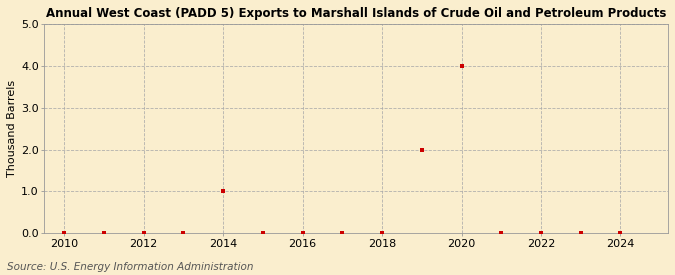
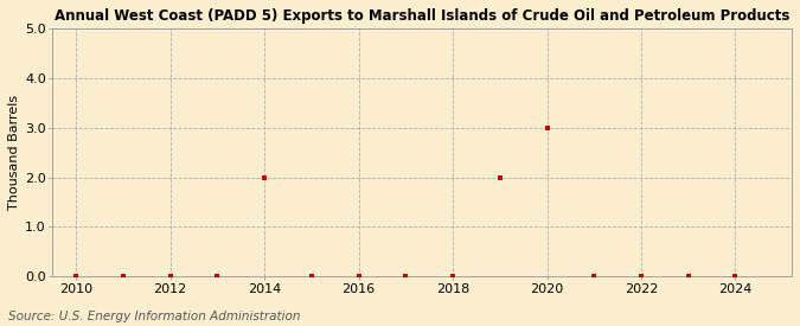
2014: 1 -> 2
2020: 4 -> 3
